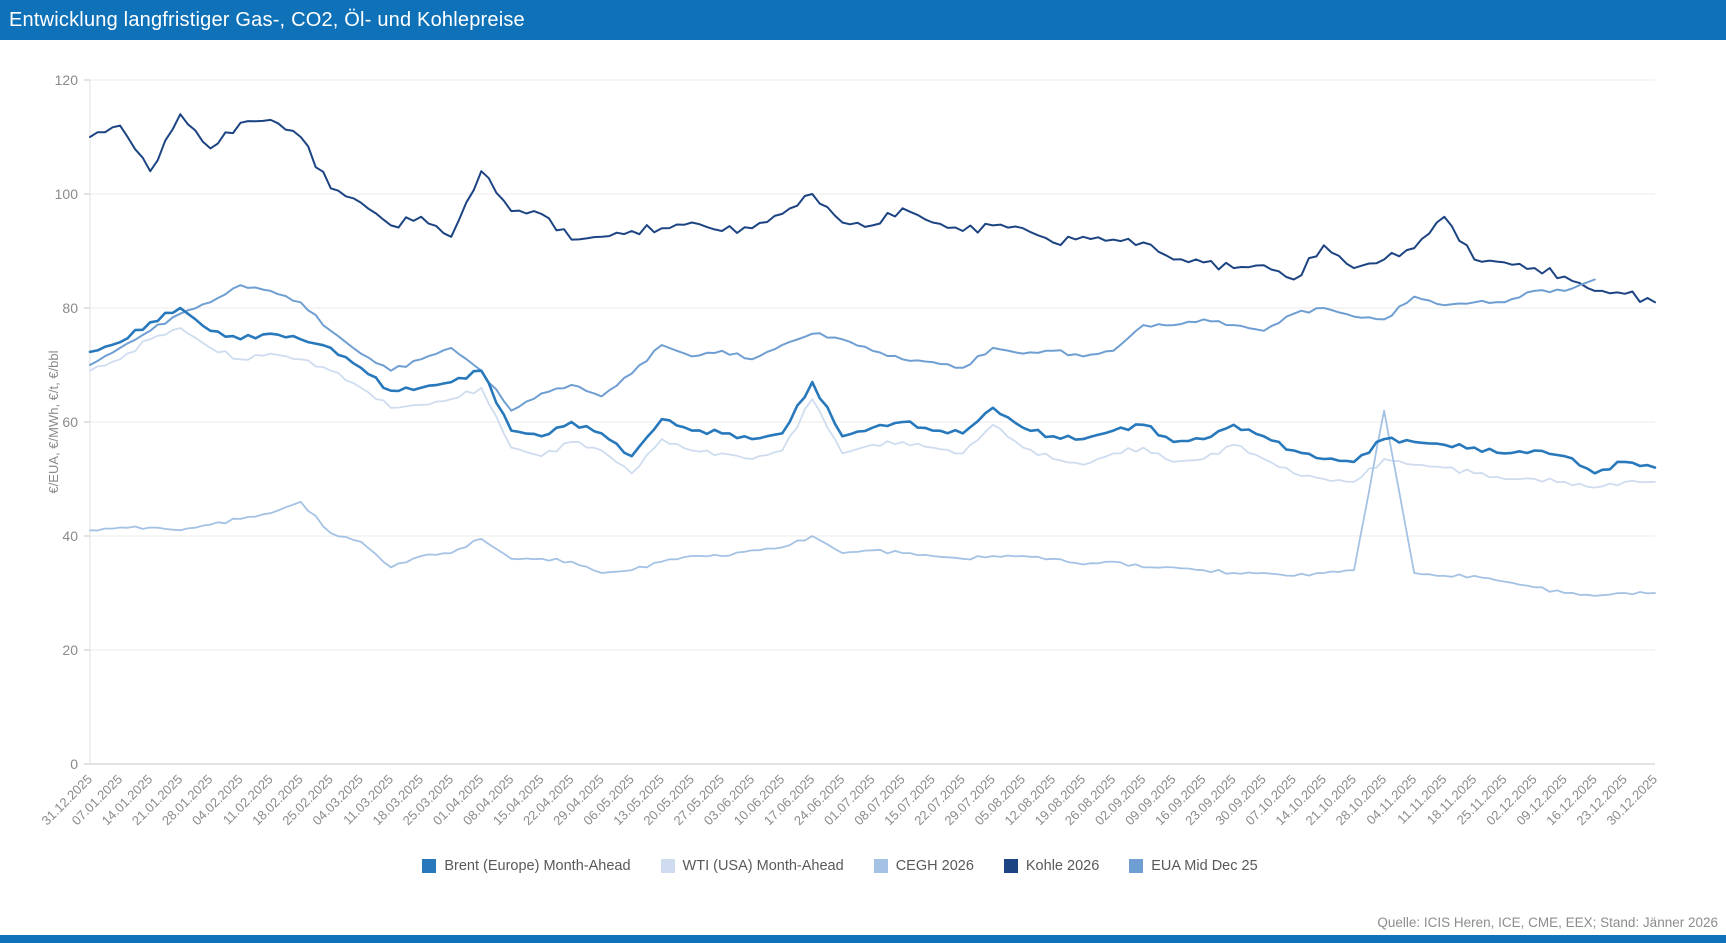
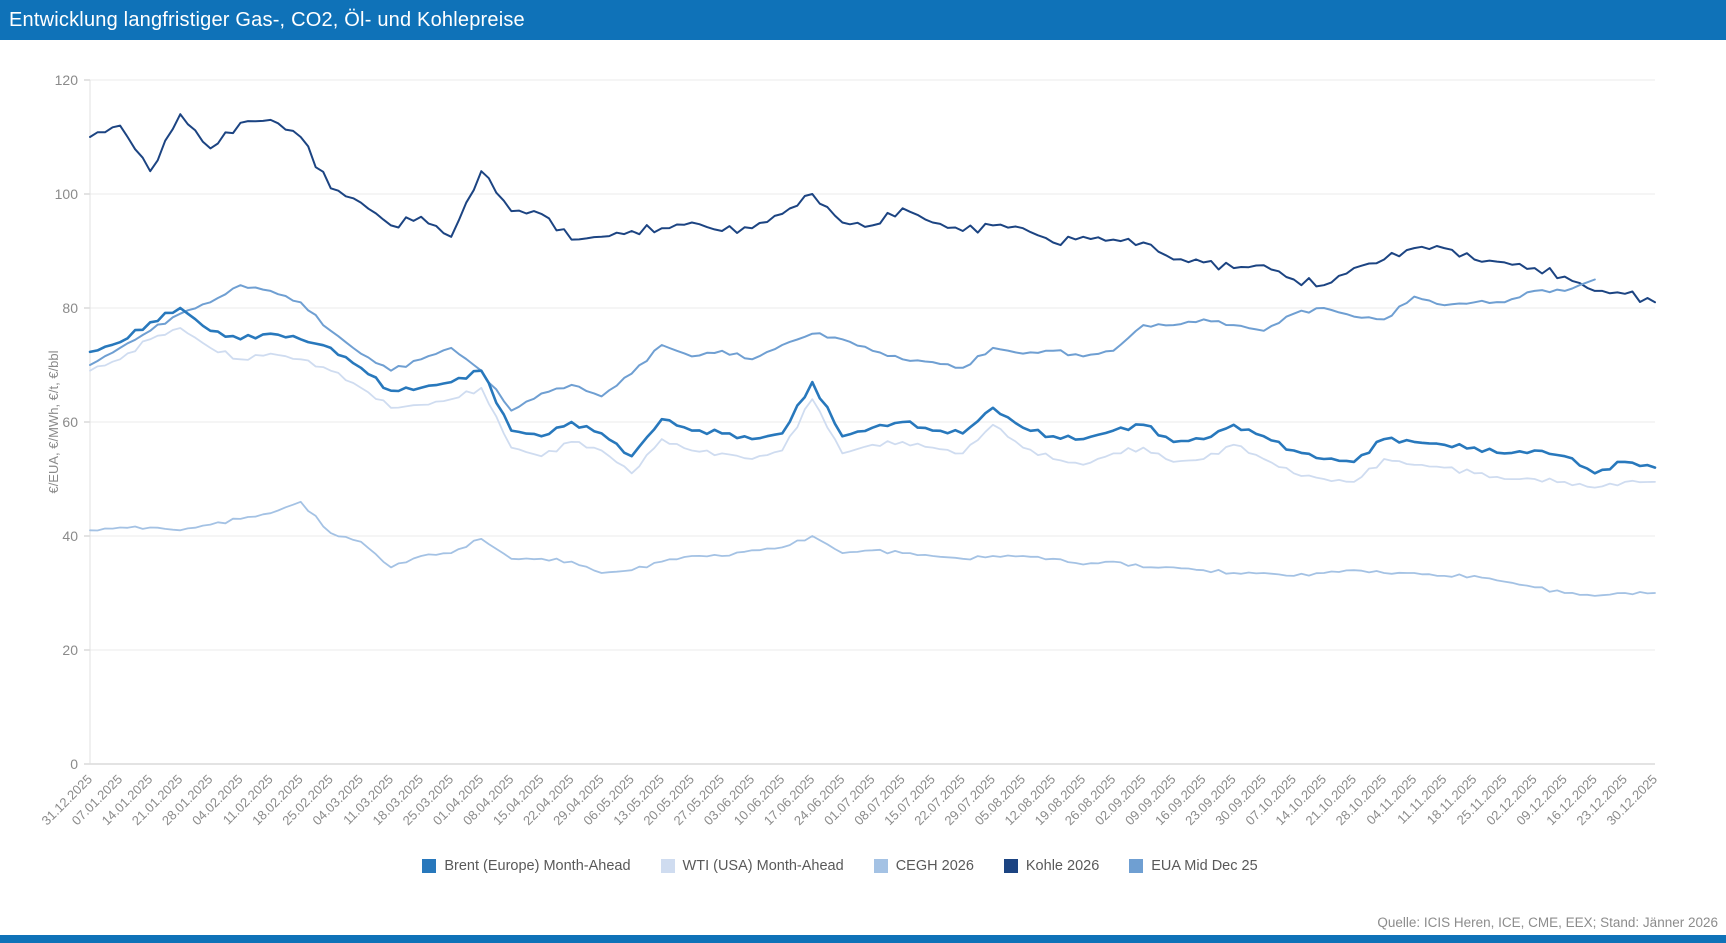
Kohle 2026/14.10.2025: 91 -> 84
CEGH 2026/28.10.2025: 62 -> 34
Kohle 2026/11.11.2025: 96 -> 90
